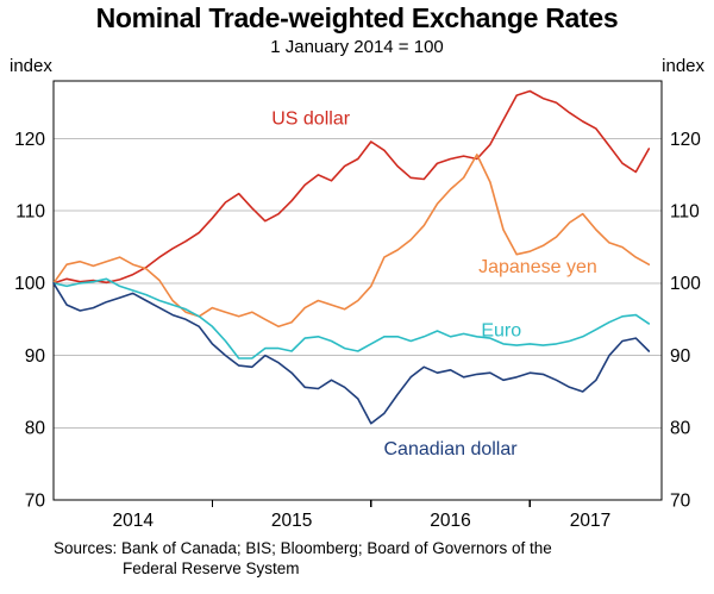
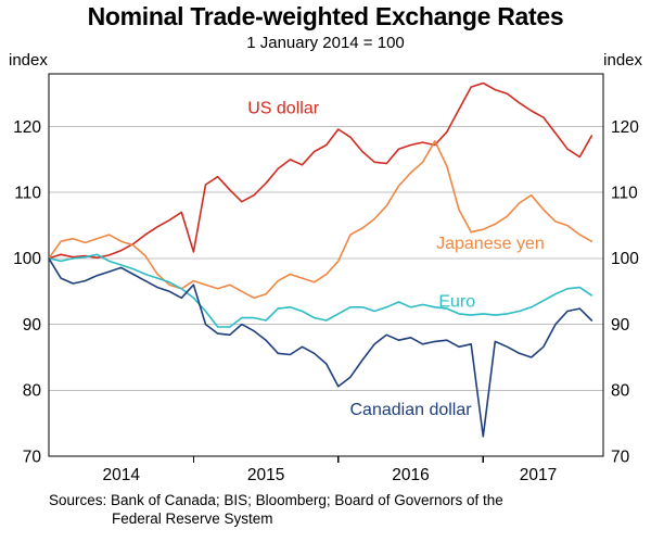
US dollar/2015: 109 -> 101
Canadian dollar/2015: 92 -> 96
Canadian dollar/2017: 88 -> 73
